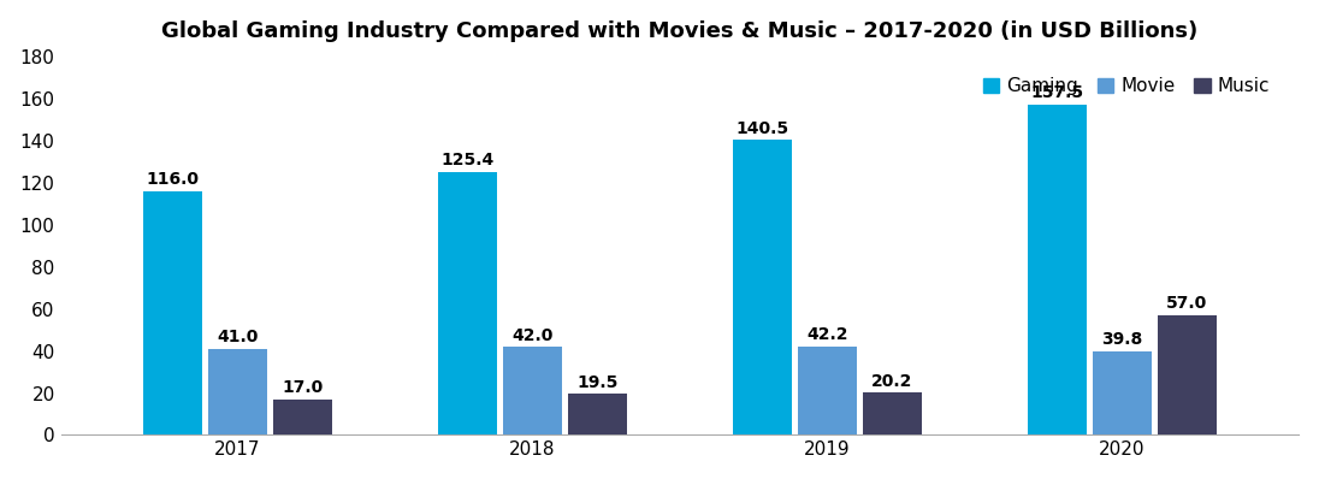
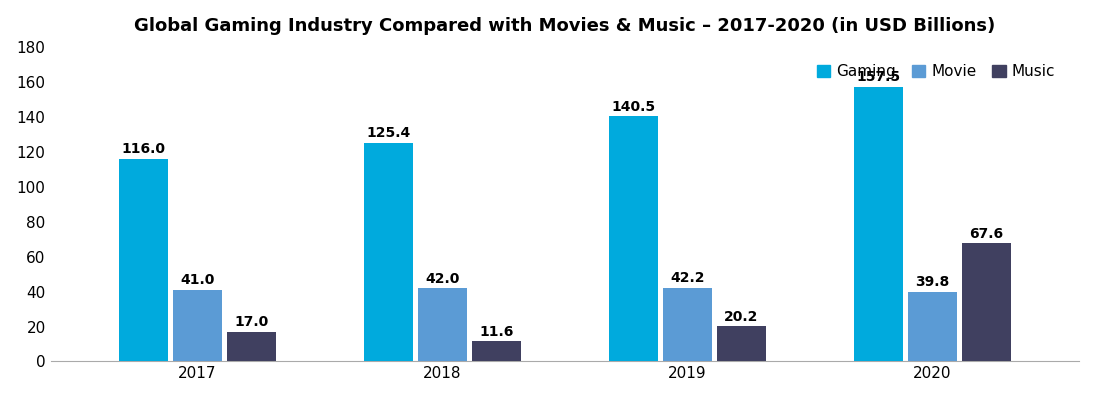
Music/2018: 19.5 -> 11.6
Music/2020: 57.0 -> 67.6
